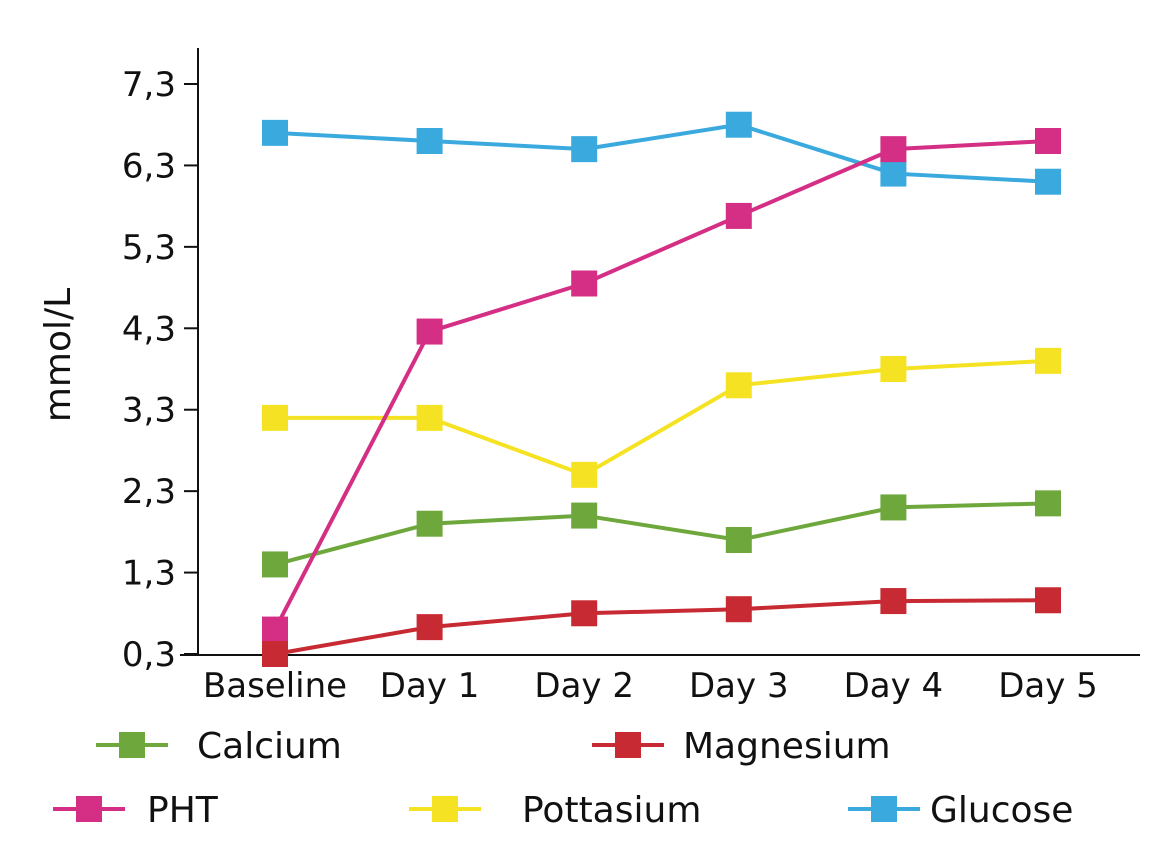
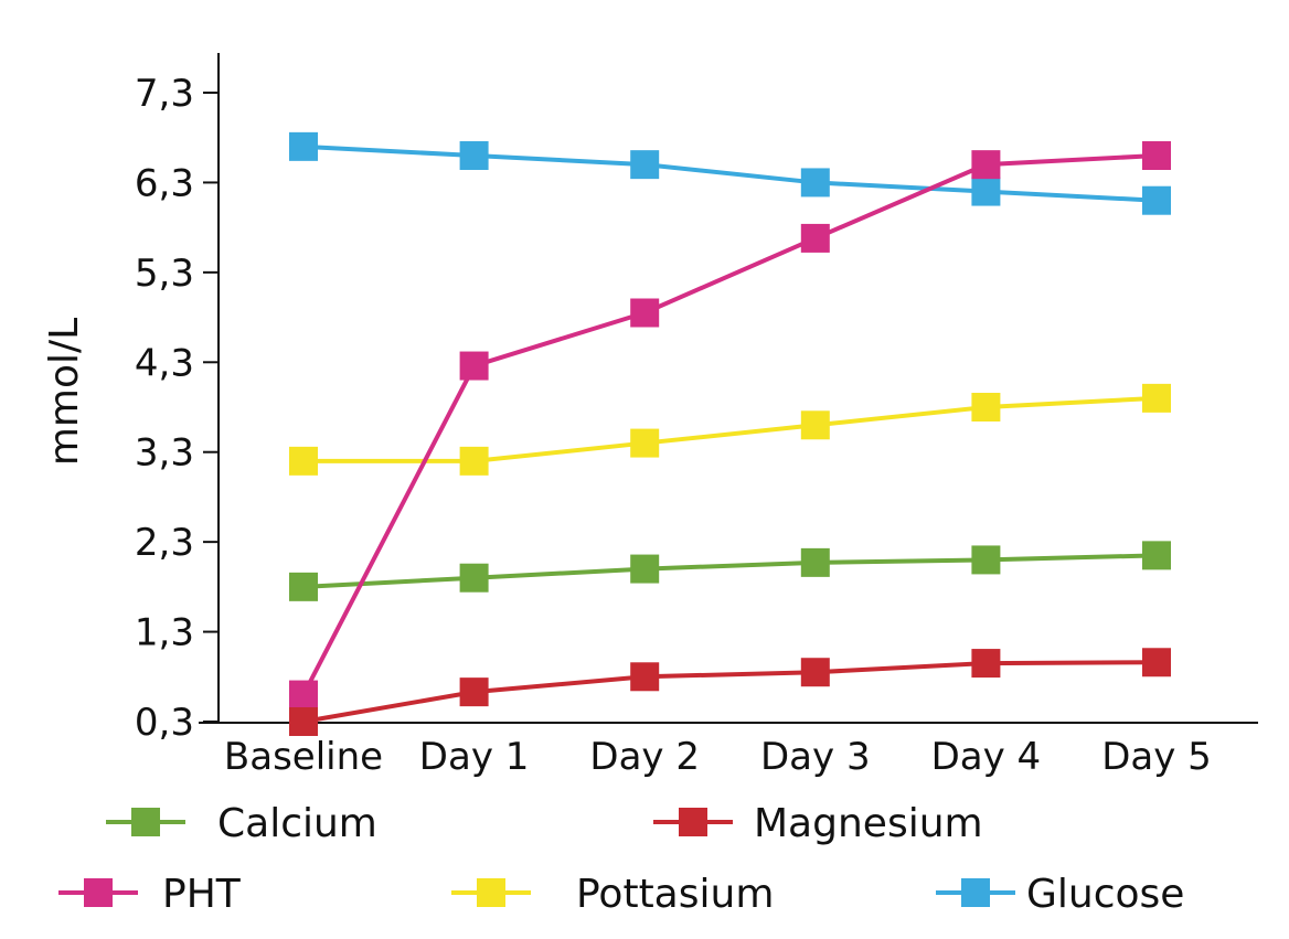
Calcium/Baseline: 1,4 -> 1,8
Pottasium/Day 2: 2,5 -> 3,4
Calcium/Day 3: 1,7 -> 2,1
Glucose/Day 3: 6,8 -> 6,3
